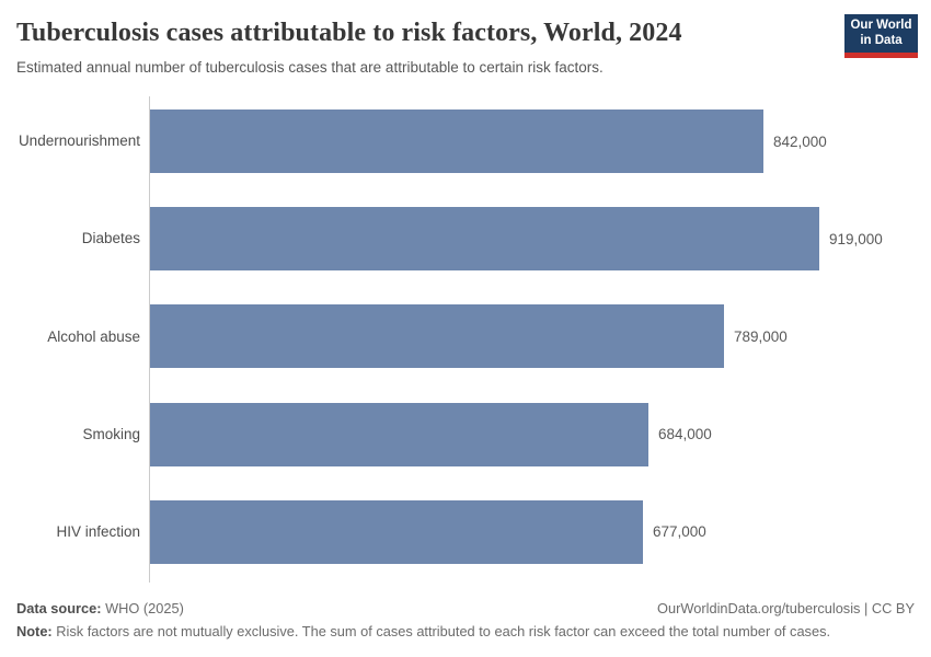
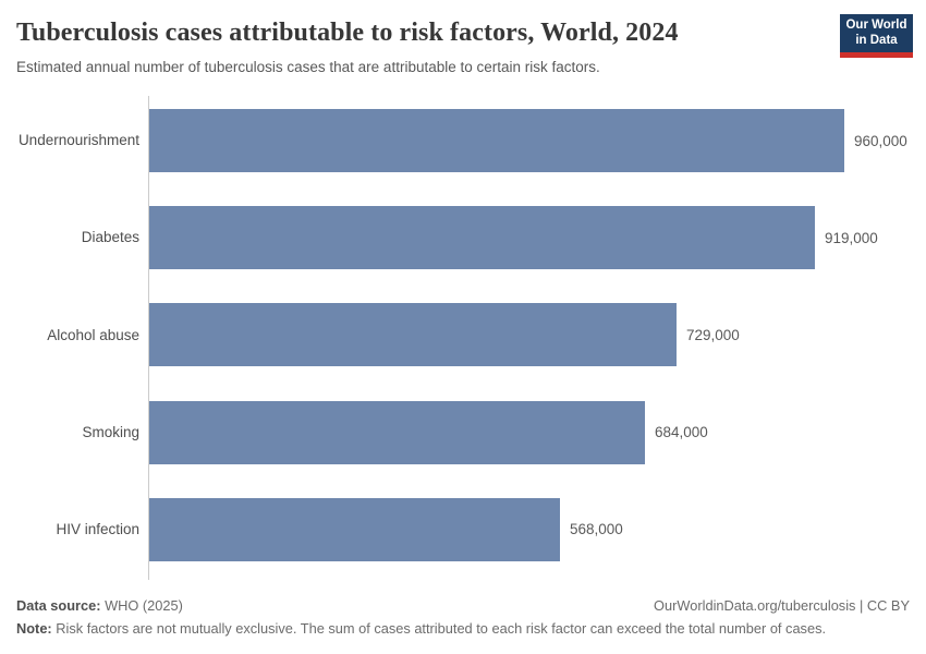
Undernourishment: 842,000 -> 960,000
Alcohol abuse: 789,000 -> 729,000
HIV infection: 677,000 -> 568,000
